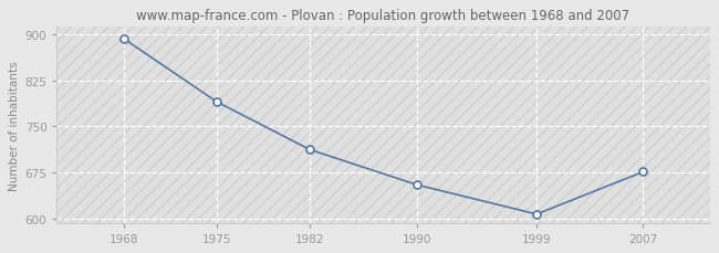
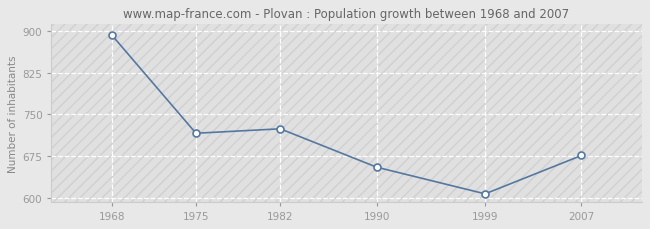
1975: 790 -> 716
1982: 712 -> 724
